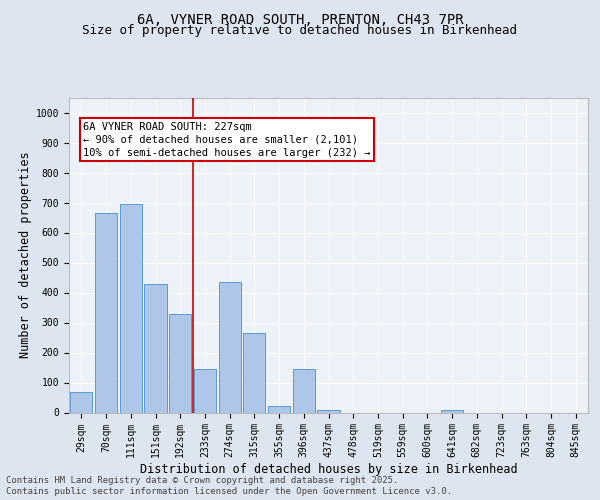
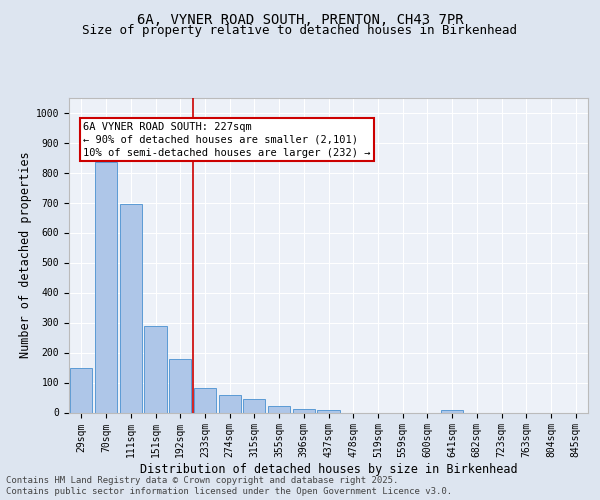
29sqm: 70 -> 150
70sqm: 665 -> 835
151sqm: 430 -> 288
192sqm: 330 -> 178
233sqm: 145 -> 82
274sqm: 435 -> 59
315sqm: 265 -> 44
396sqm: 145 -> 12
